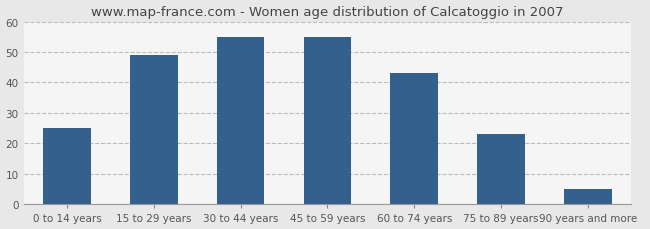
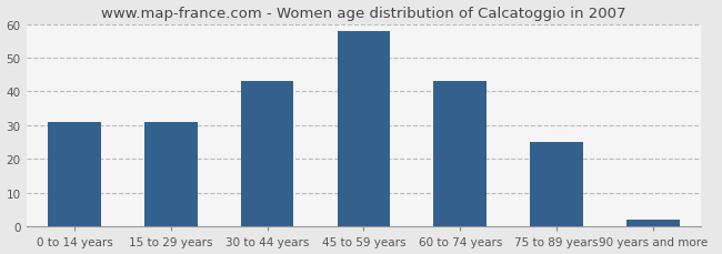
0 to 14 years: 25 -> 31
15 to 29 years: 49 -> 31
30 to 44 years: 55 -> 43
45 to 59 years: 55 -> 58
75 to 89 years: 23 -> 25
90 years and more: 5 -> 2
